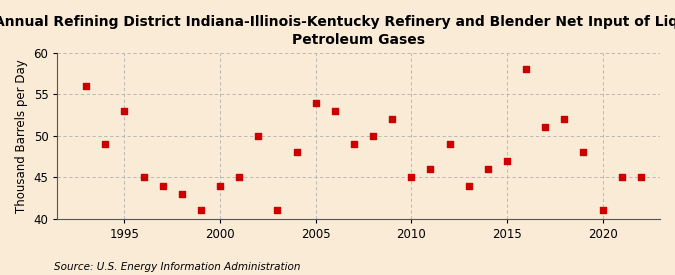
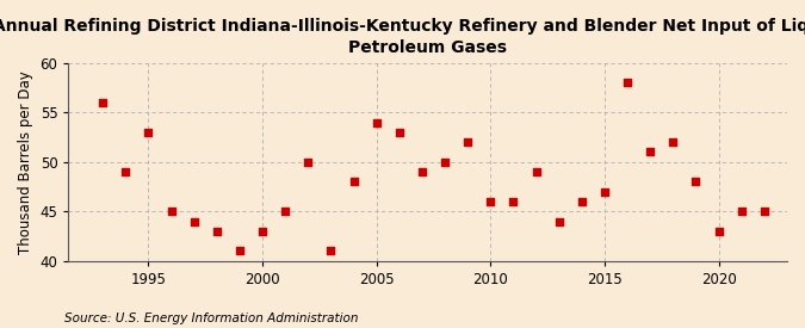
2000: 44 -> 43
2010: 45 -> 46
2020: 41 -> 43
